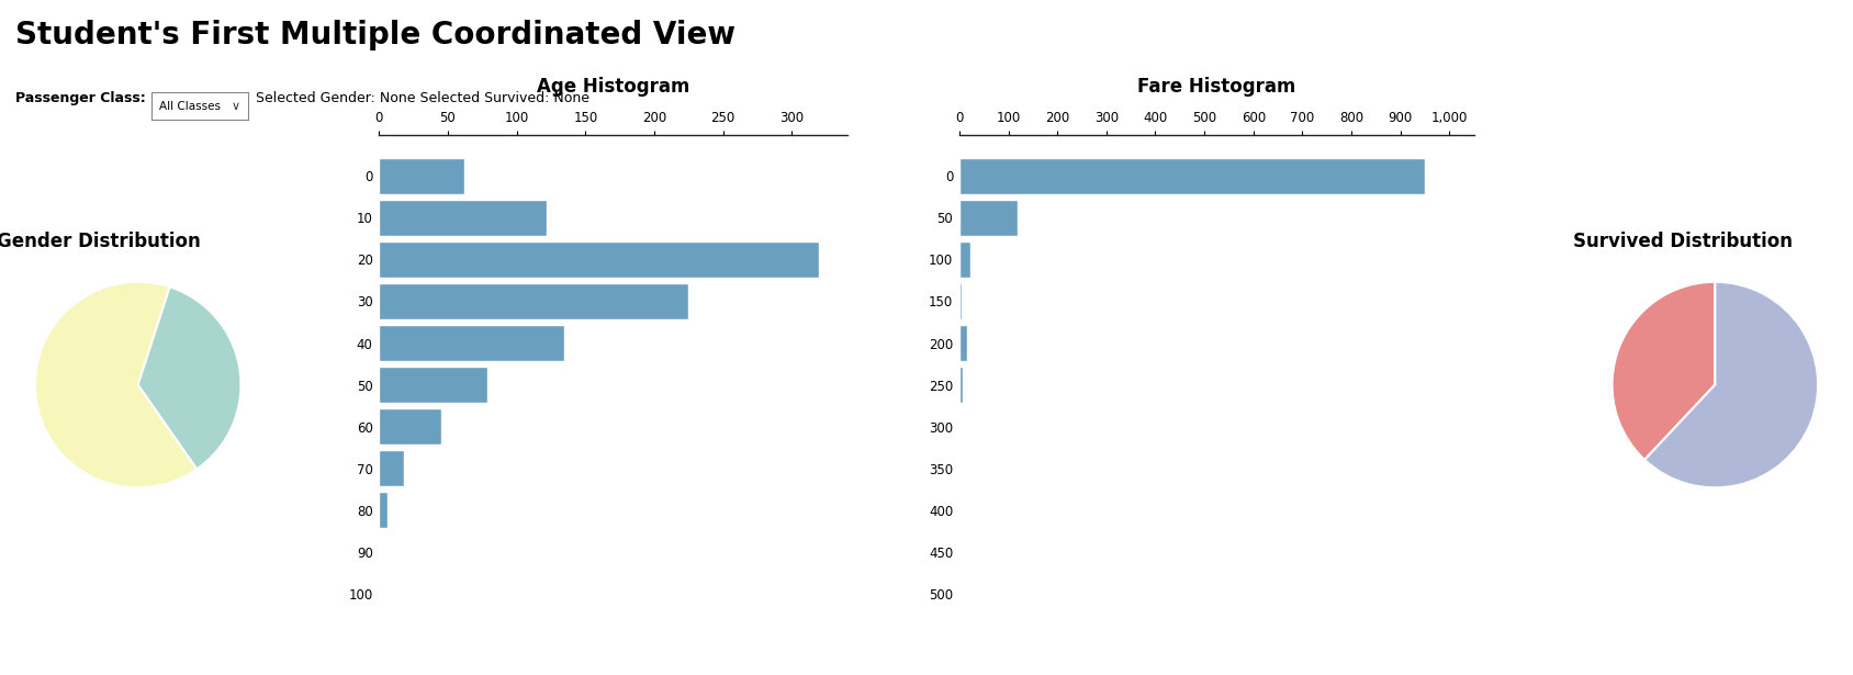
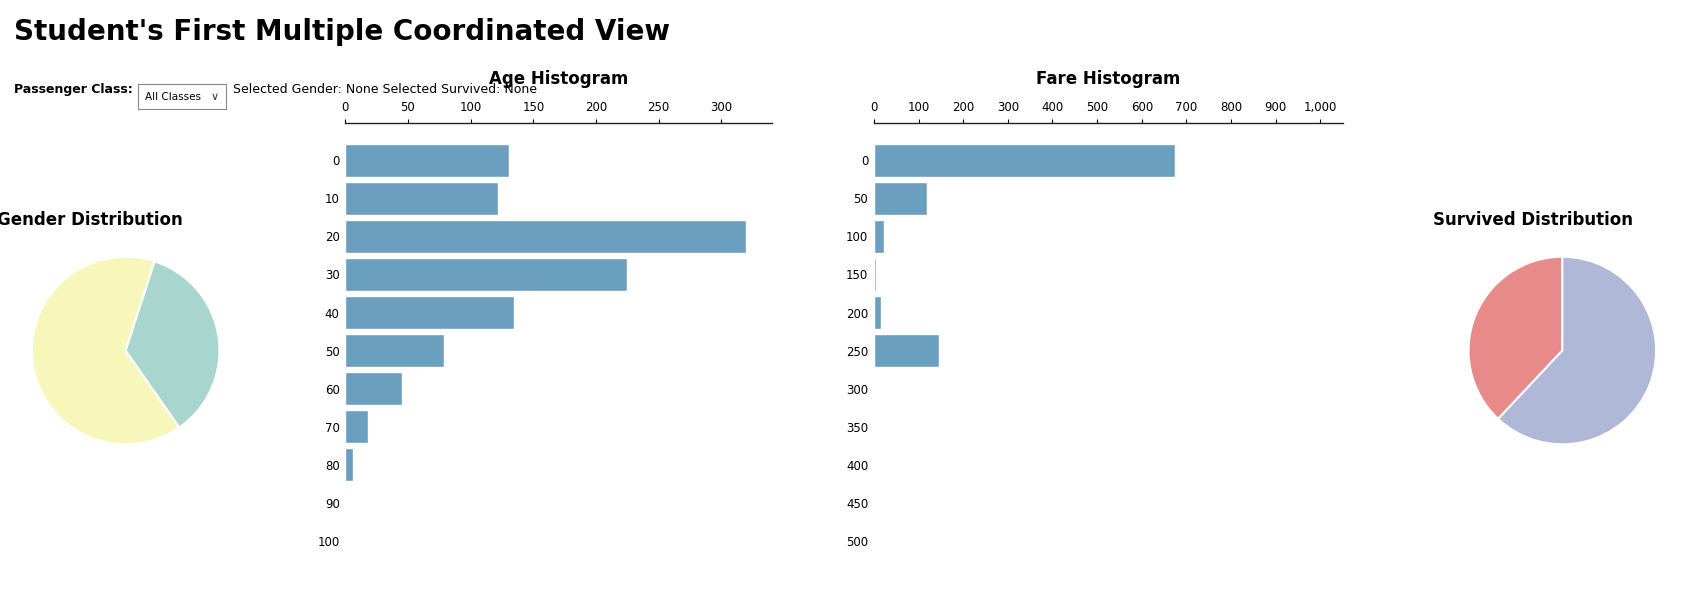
Age Histogram/0: 62 -> 131
Fare Histogram/0: 950 -> 675
Fare Histogram/250: 8 -> 145
